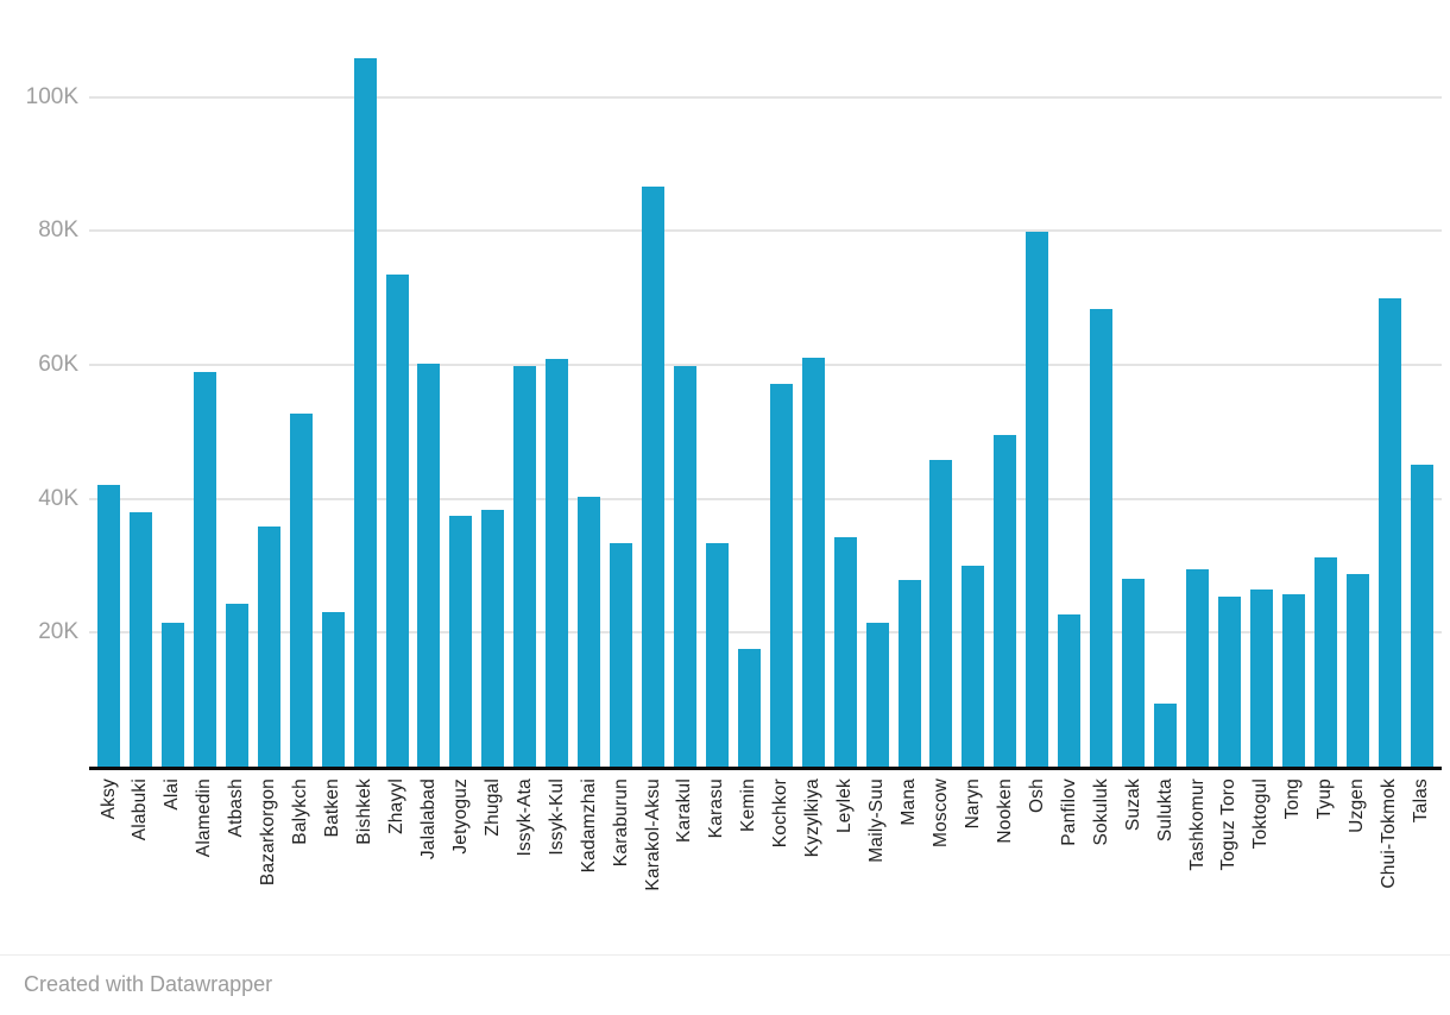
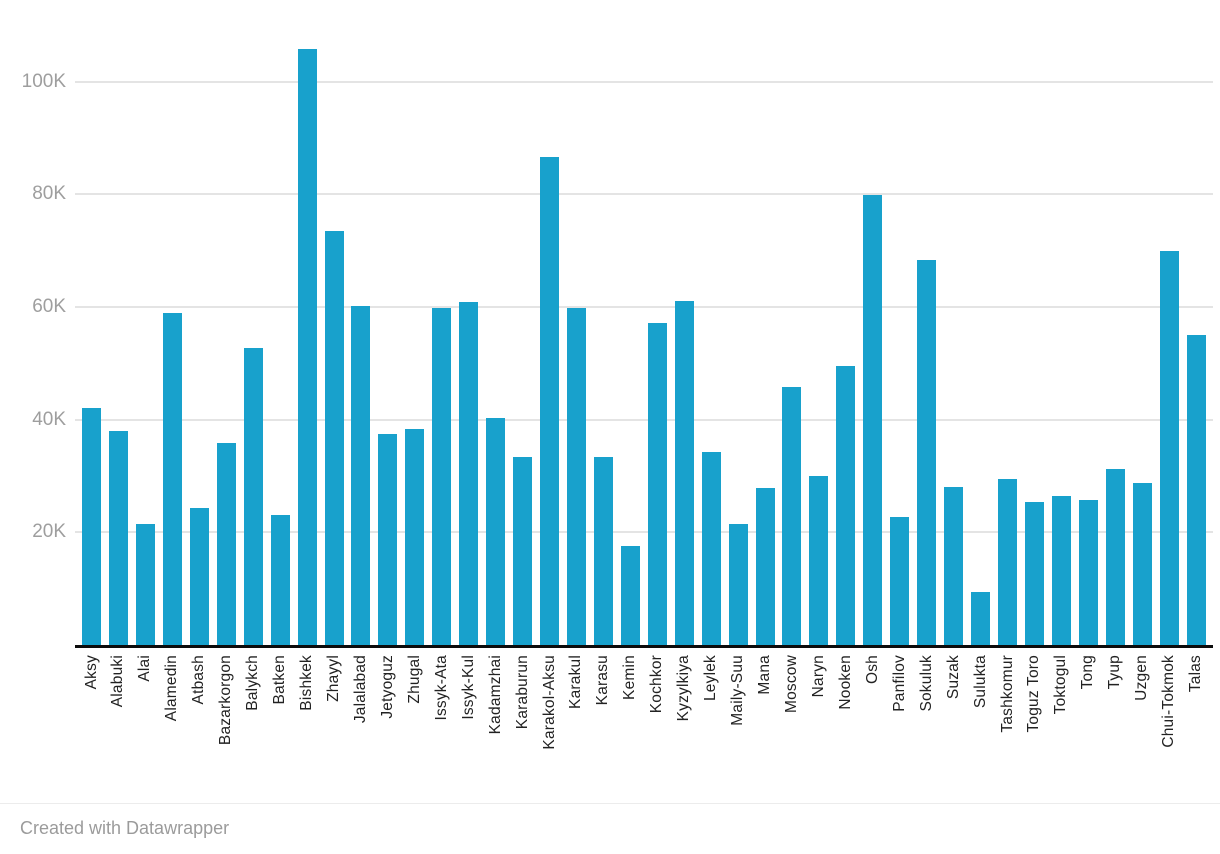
Talas: 45K -> 55K
